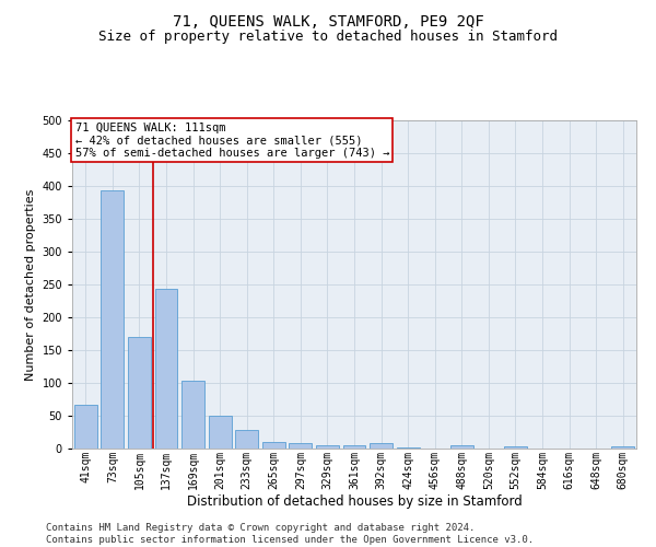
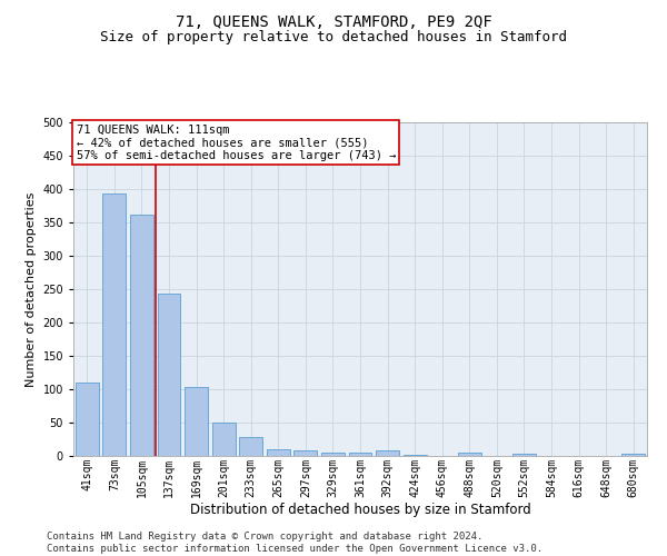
41sqm: 66 -> 110
105sqm: 170 -> 362
